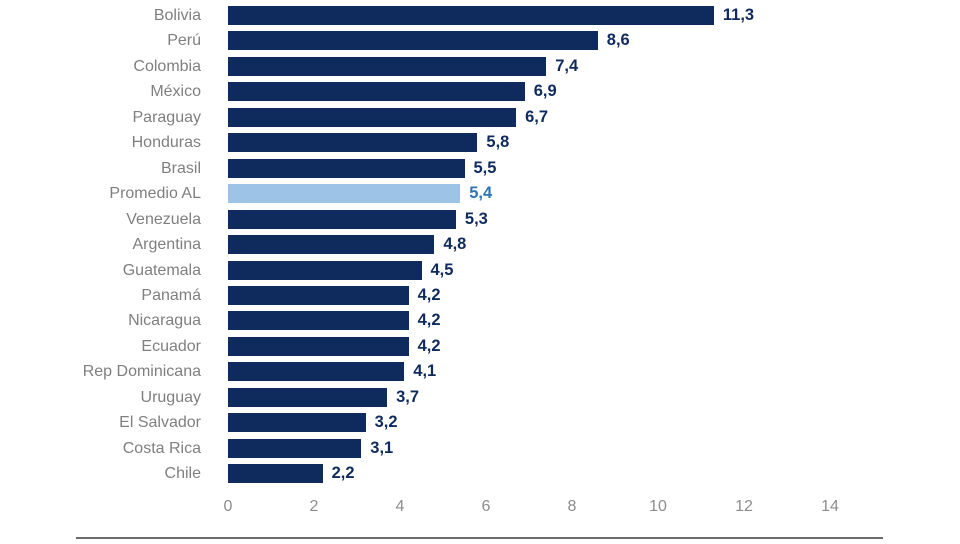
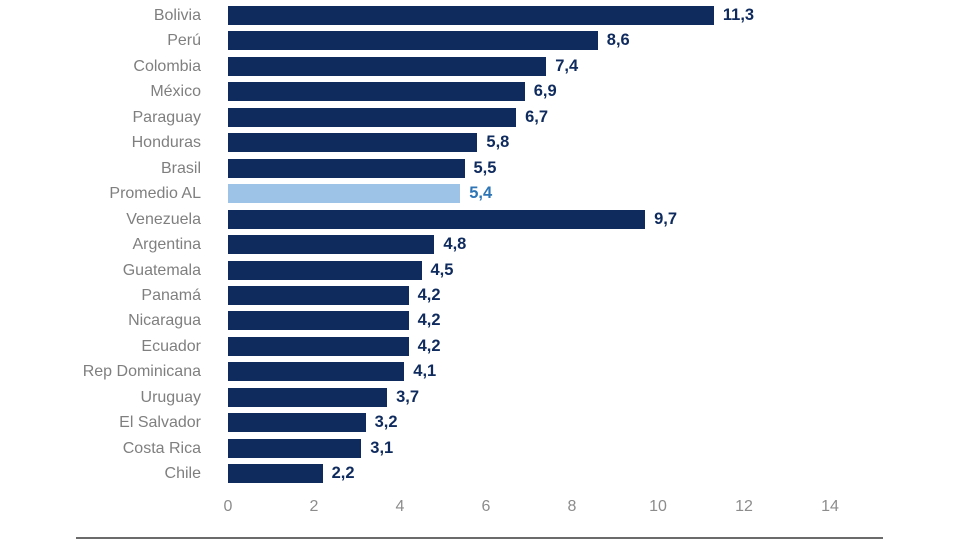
Venezuela: 5,3 -> 9,7
